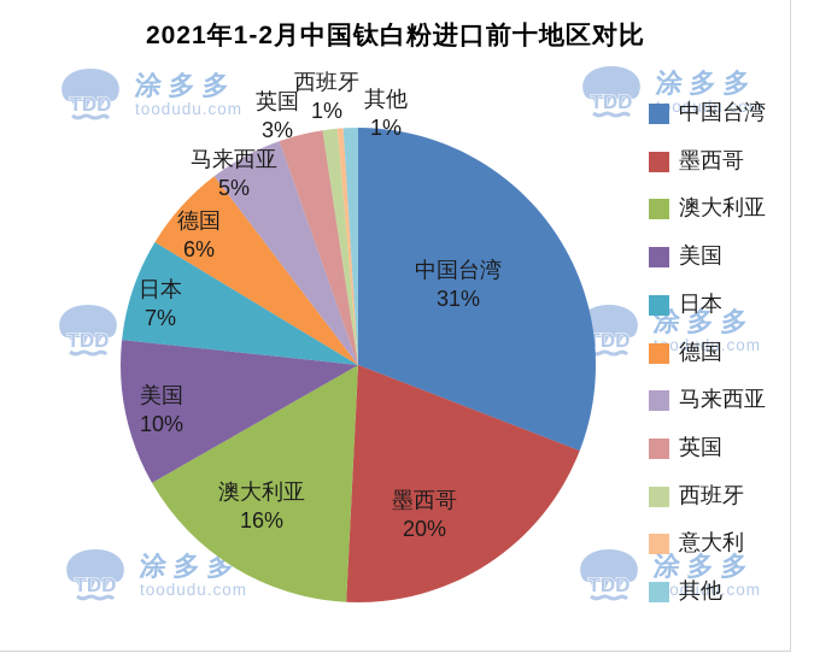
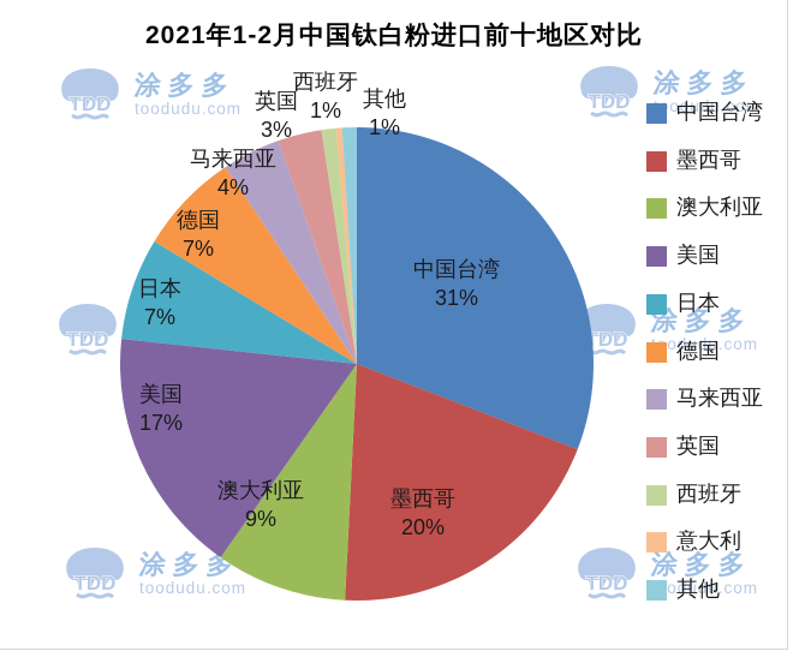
澳大利亚: 16% -> 9%
美国: 10% -> 17%
德国: 6% -> 7%
马来西亚: 5% -> 4%
